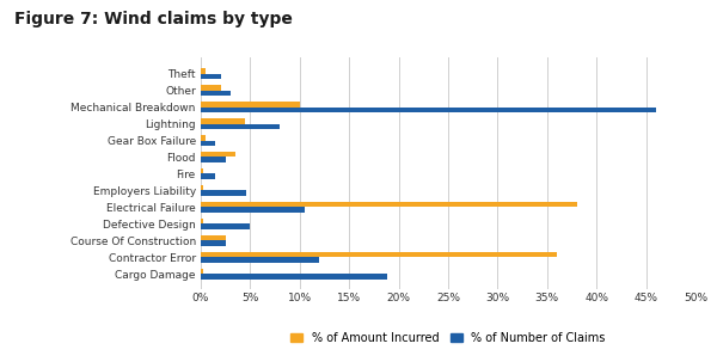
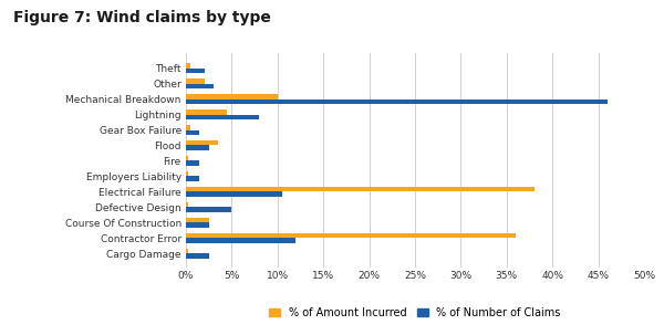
% of Number of Claims/Employers Liability: 4.6% -> 1.5%
% of Number of Claims/Cargo Damage: 18.8% -> 2.5%
